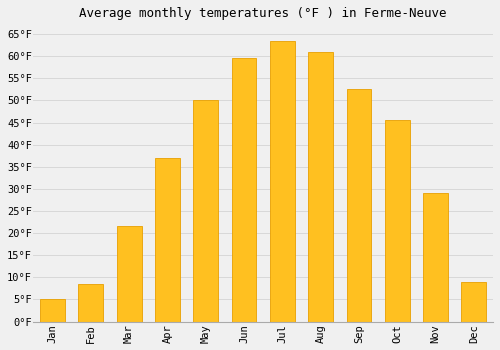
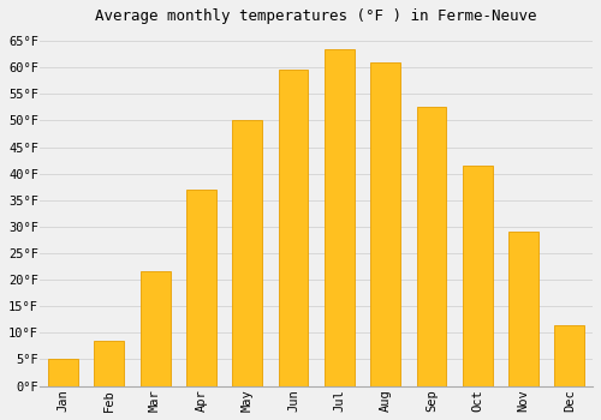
Oct: 45.5°F -> 41.5°F
Dec: 9.0°F -> 11.5°F
